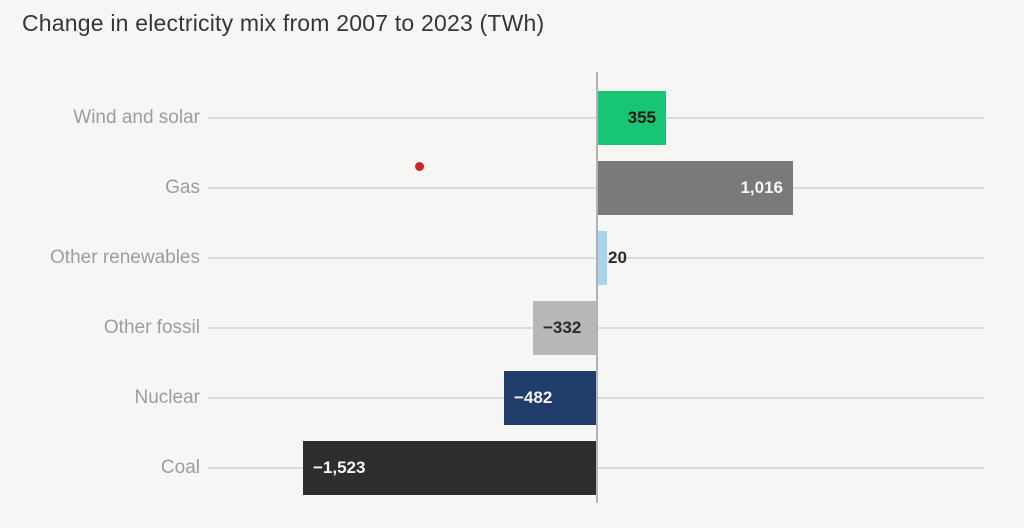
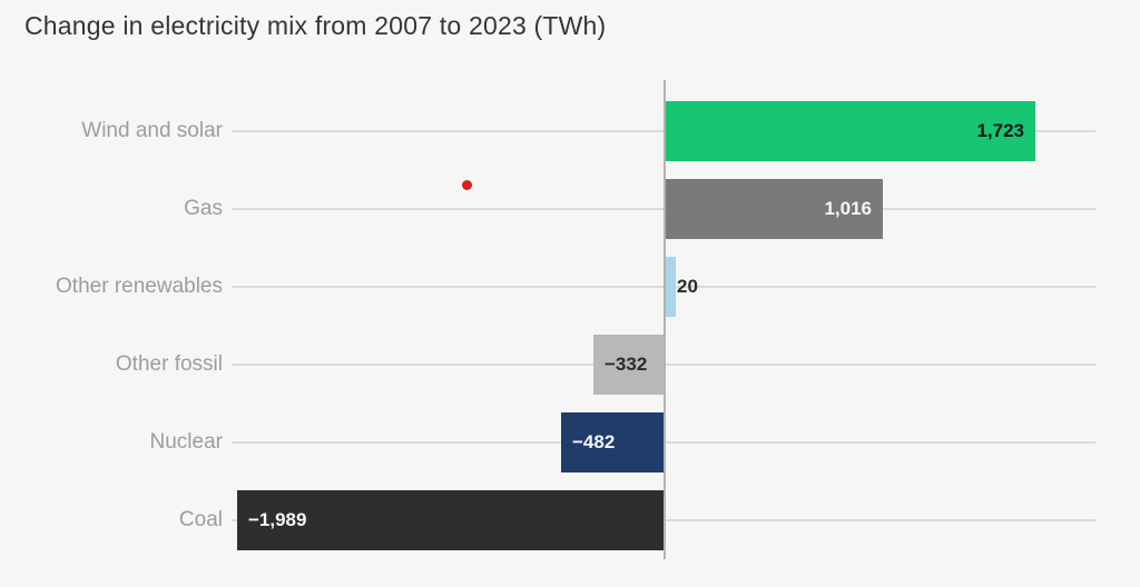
Wind and solar: 355 -> 1,723
Coal: −1,523 -> −1,989
